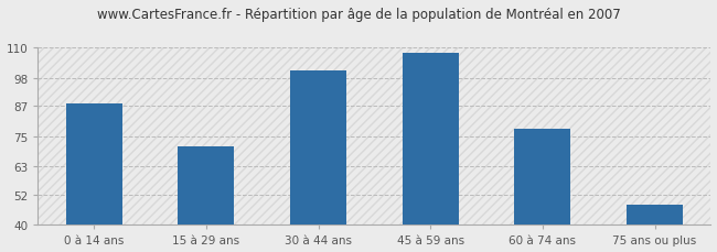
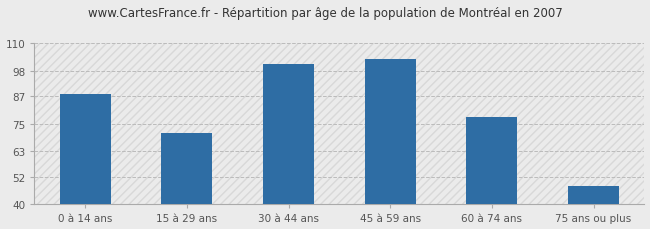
45 à 59 ans: 108 -> 103
